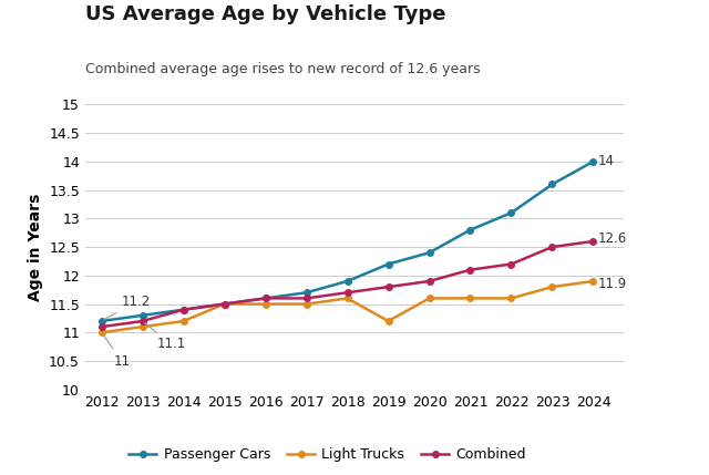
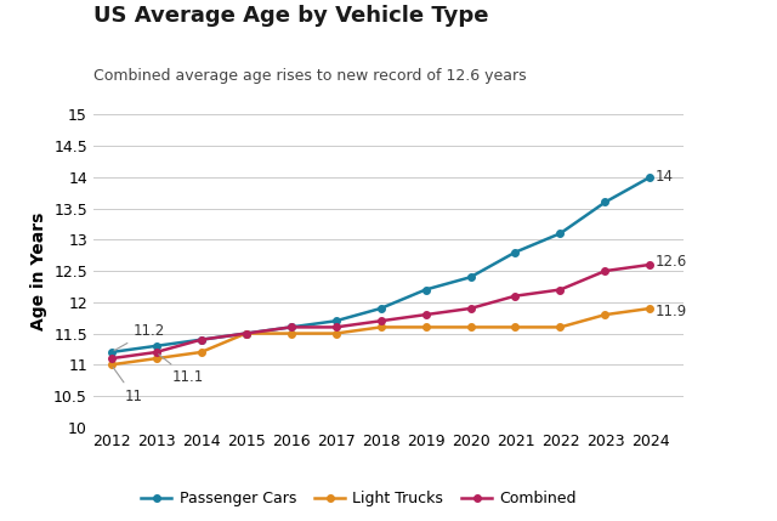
Light Trucks/2019: 11.2 -> 11.6
